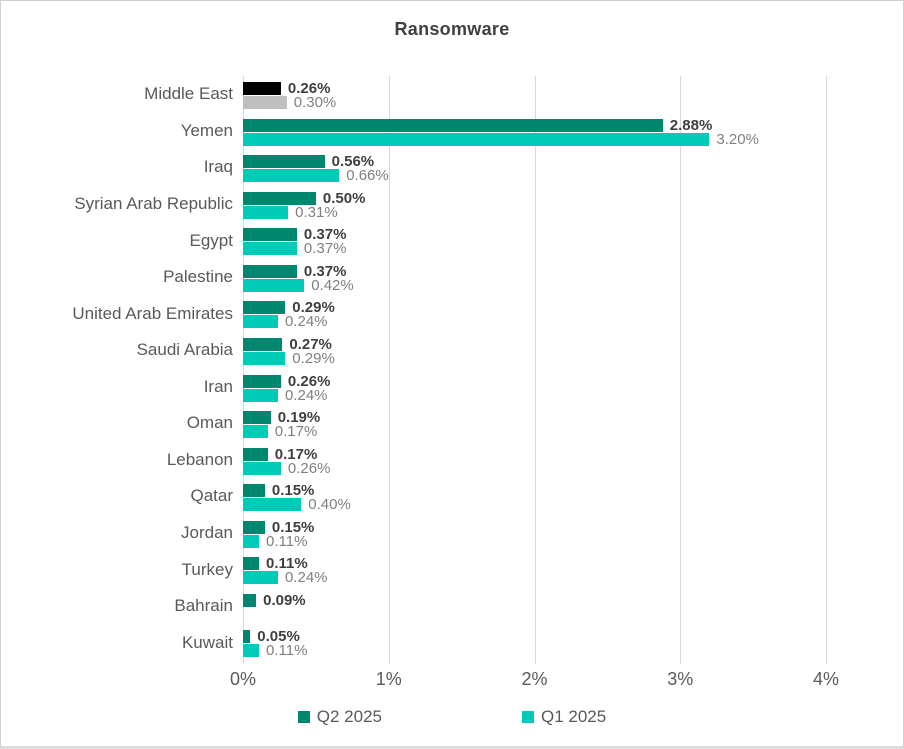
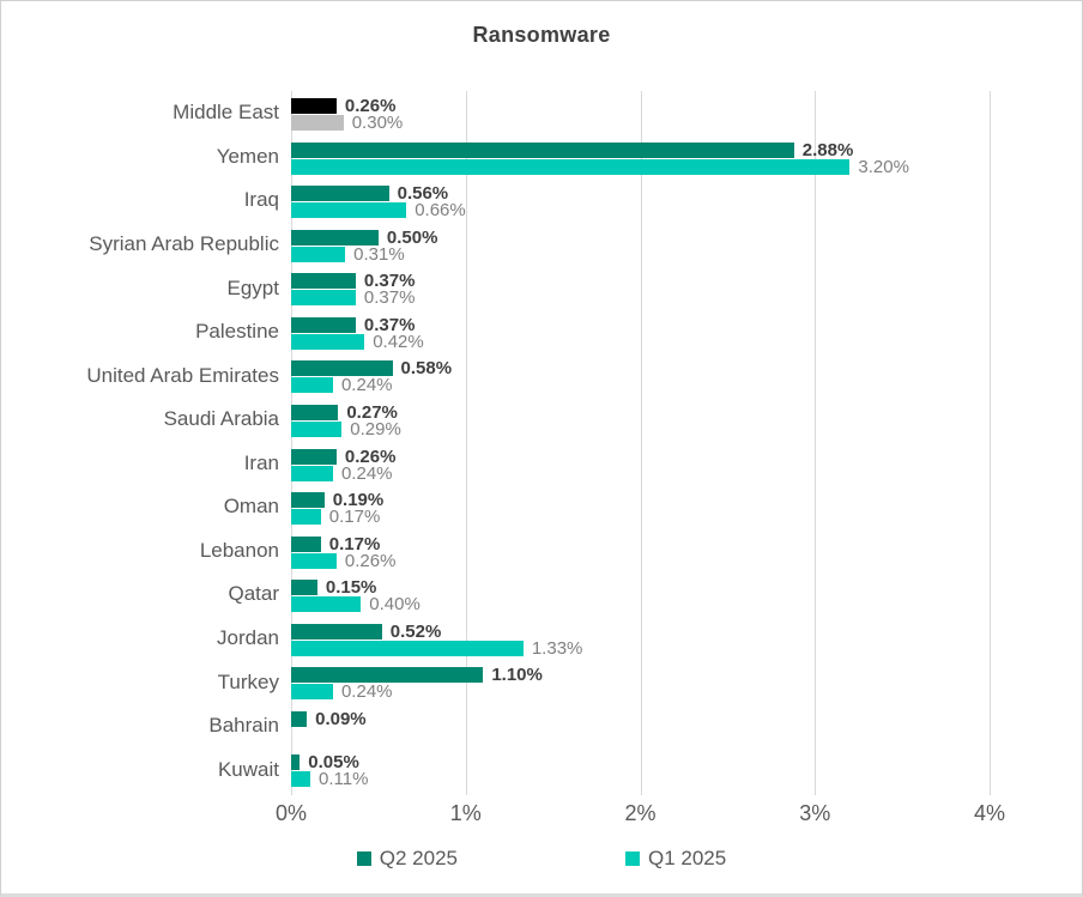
Q2 2025/United Arab Emirates: 0.29% -> 0.58%
Q2 2025/Jordan: 0.15% -> 0.52%
Q1 2025/Jordan: 0.11% -> 1.33%
Q2 2025/Turkey: 0.11% -> 1.10%
